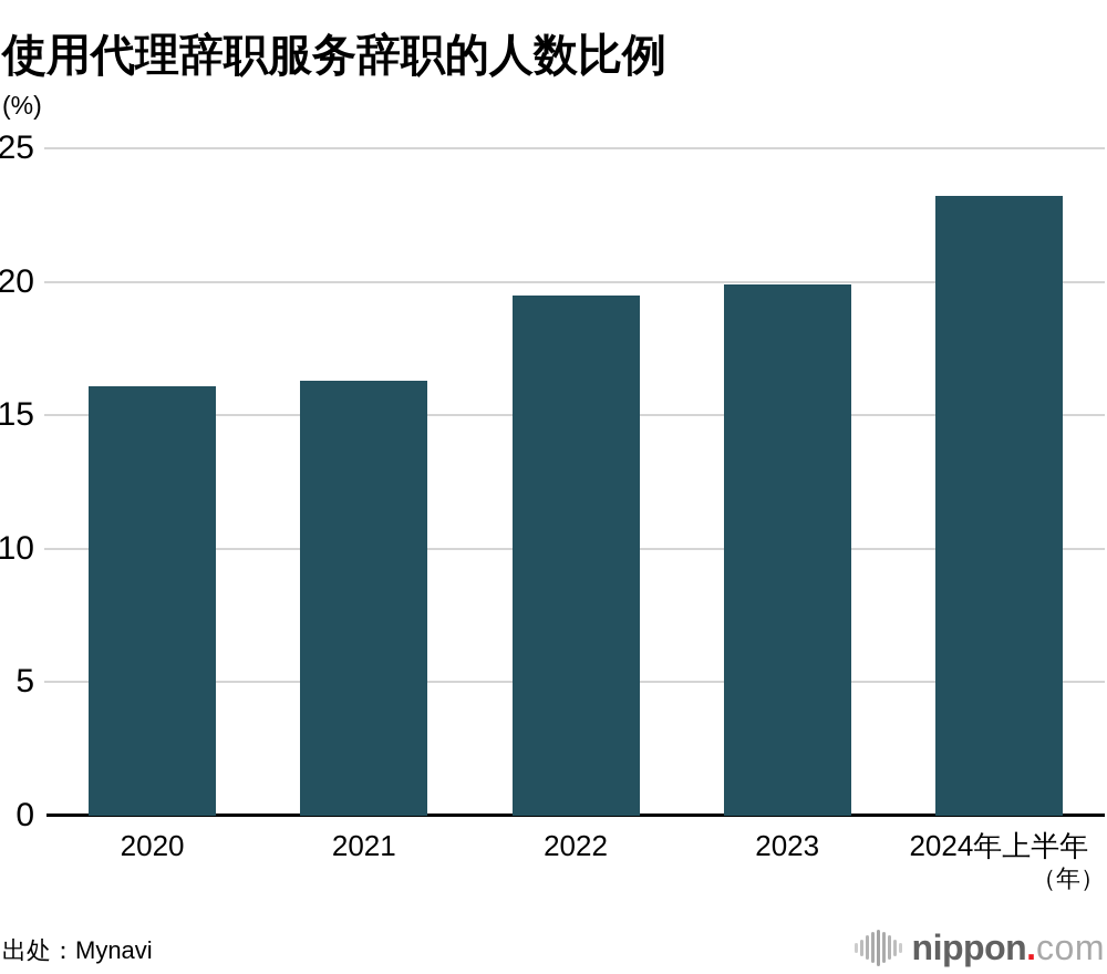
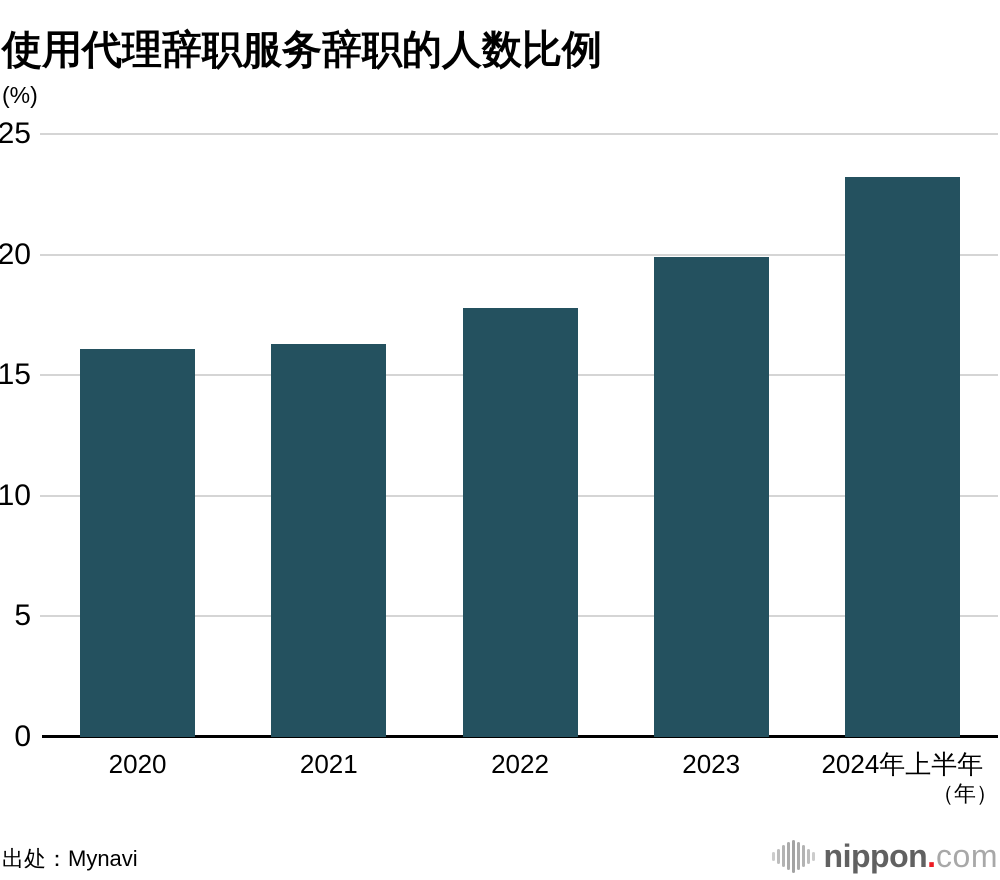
2022: 19.5 -> 17.8
